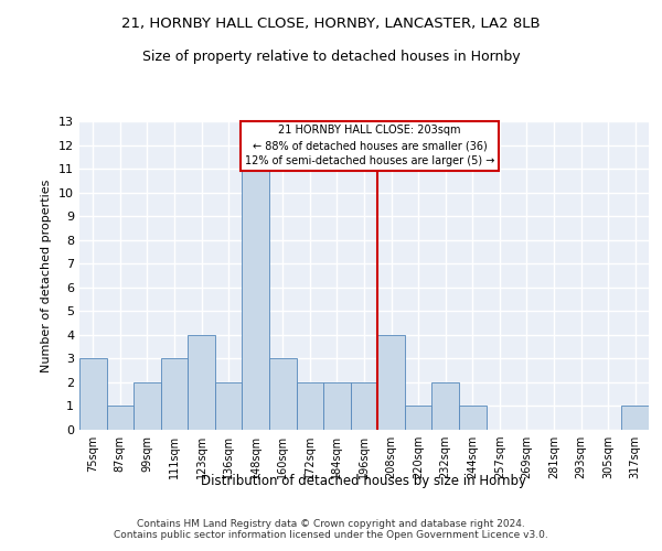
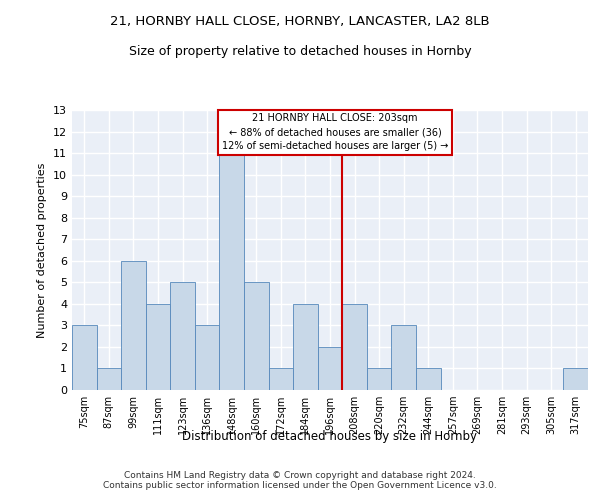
99sqm: 2 -> 6
111sqm: 3 -> 4
123sqm: 4 -> 5
136sqm: 2 -> 3
160sqm: 3 -> 5
172sqm: 2 -> 1
184sqm: 2 -> 4
232sqm: 2 -> 3
